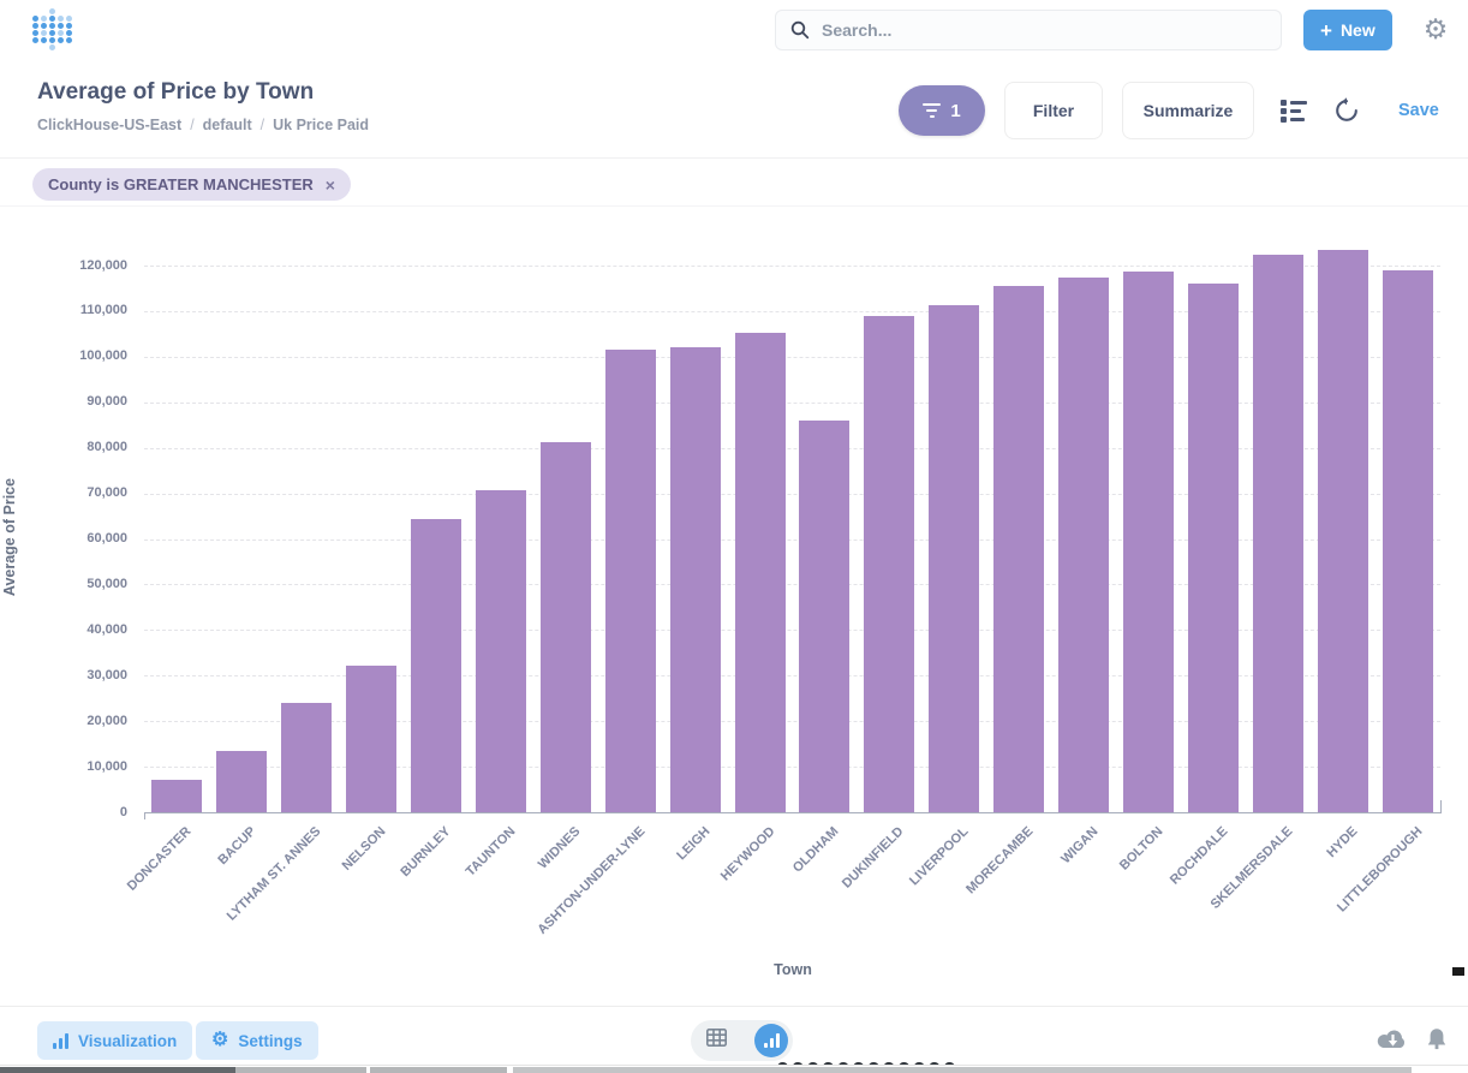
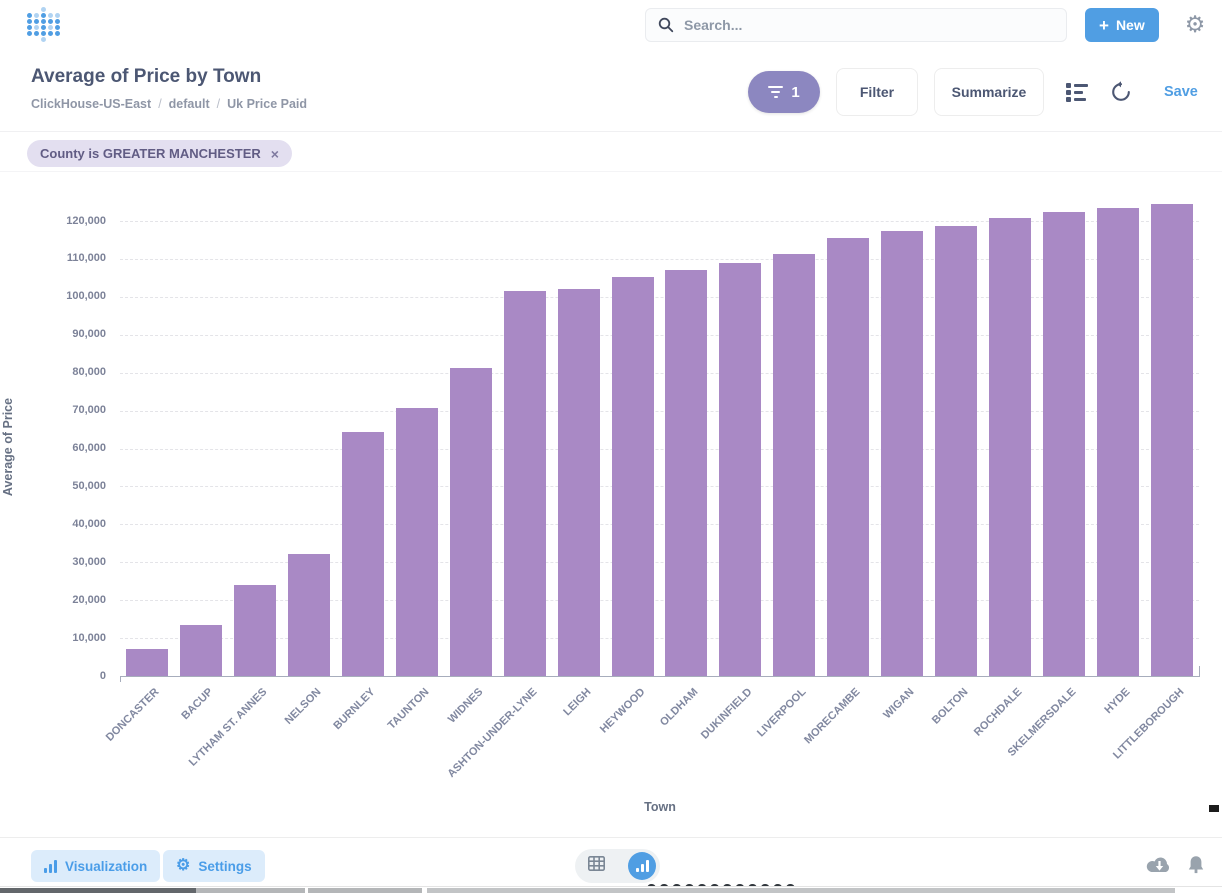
OLDHAM: 86000 -> 107000
ROCHDALE: 116000 -> 121000
LITTLEBOROUGH: 119000 -> 124000
